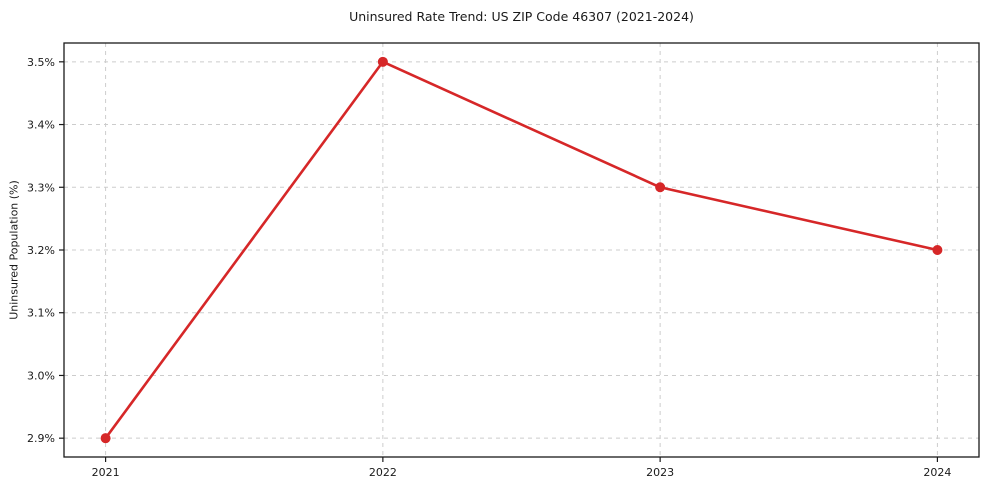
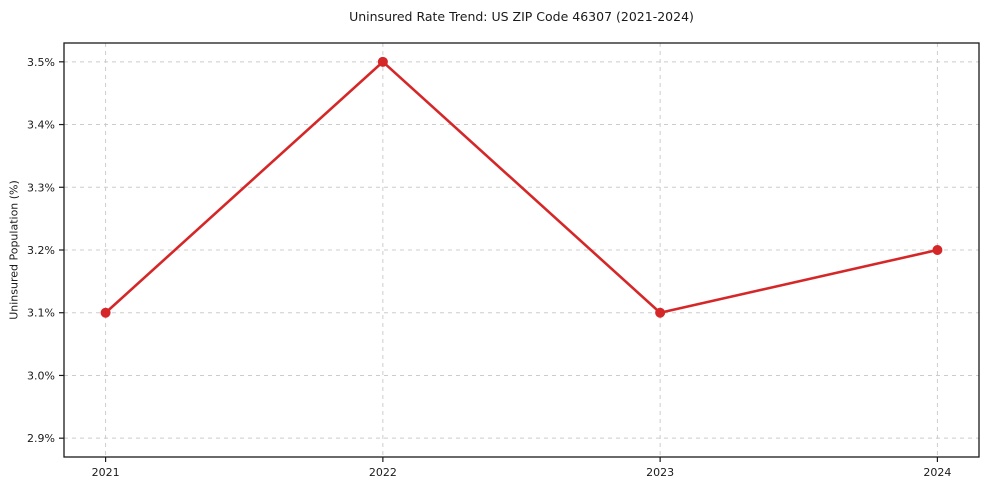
2021: 2.9% -> 3.1%
2023: 3.3% -> 3.1%
